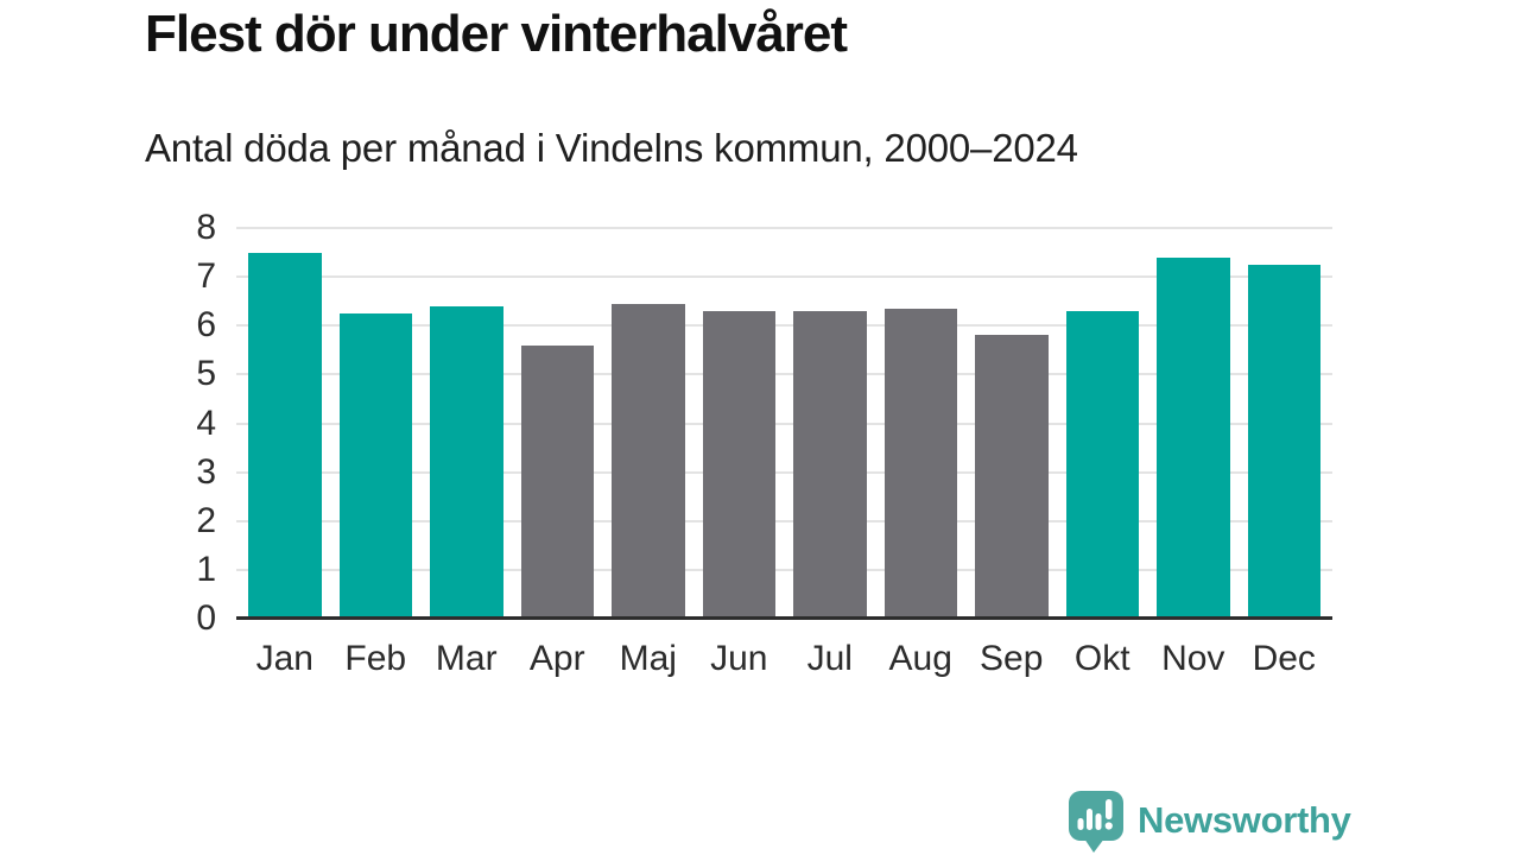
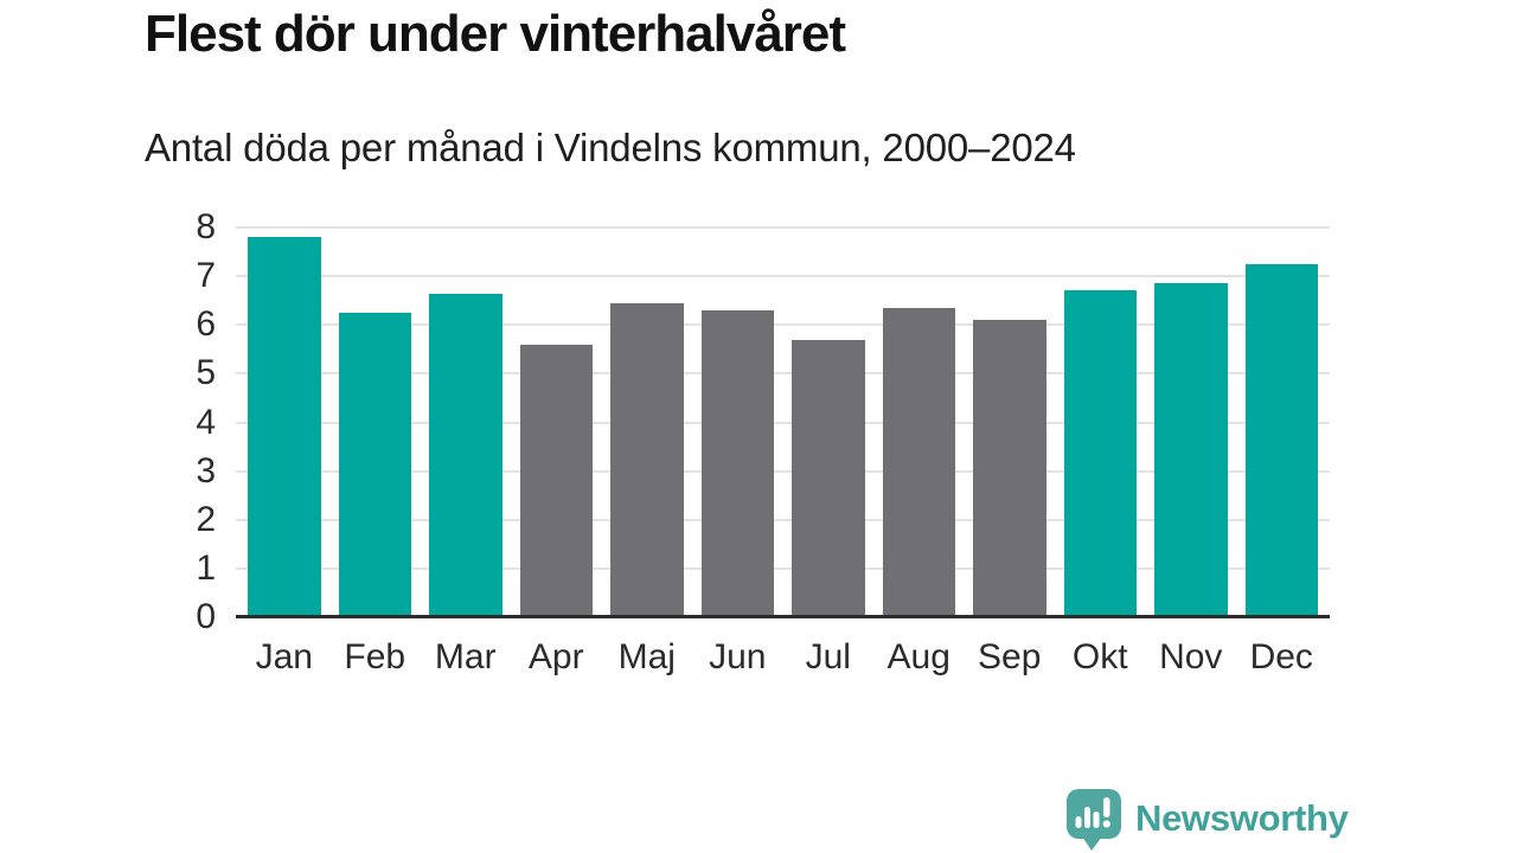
Jan: 7.5 -> 7.8
Mar: 6.4 -> 6.7
Jul: 6.3 -> 5.7
Sep: 5.8 -> 6.1
Okt: 6.3 -> 6.7
Nov: 7.4 -> 6.8
